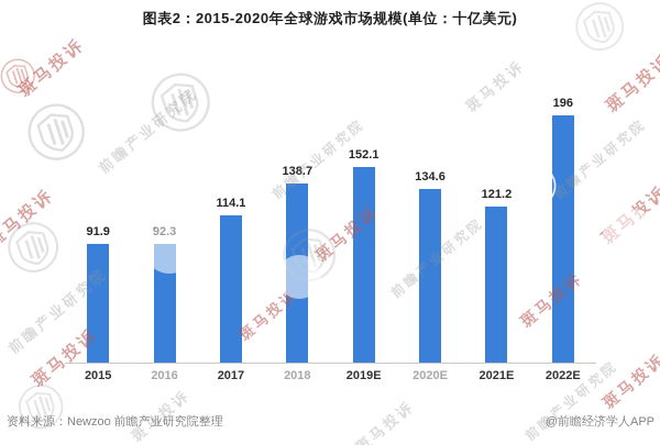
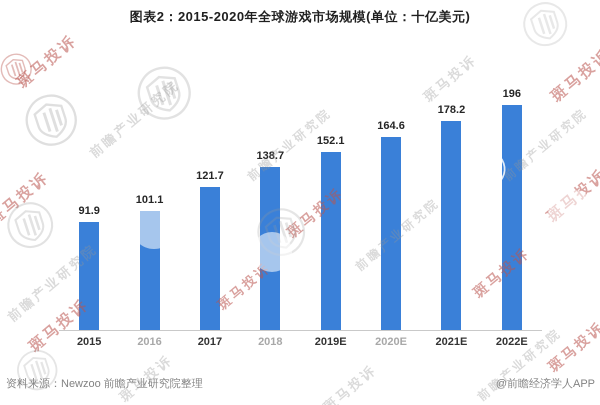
2016: 92.3 -> 101.1
2017: 114.1 -> 121.7
2020E: 134.6 -> 164.6
2021E: 121.2 -> 178.2
